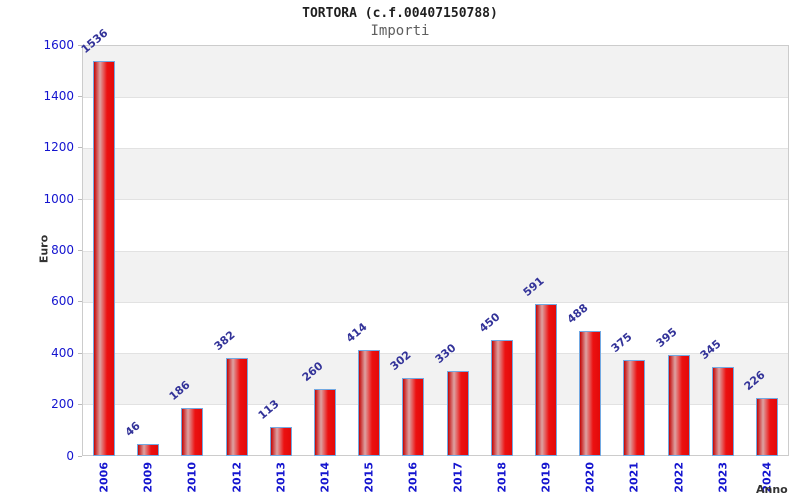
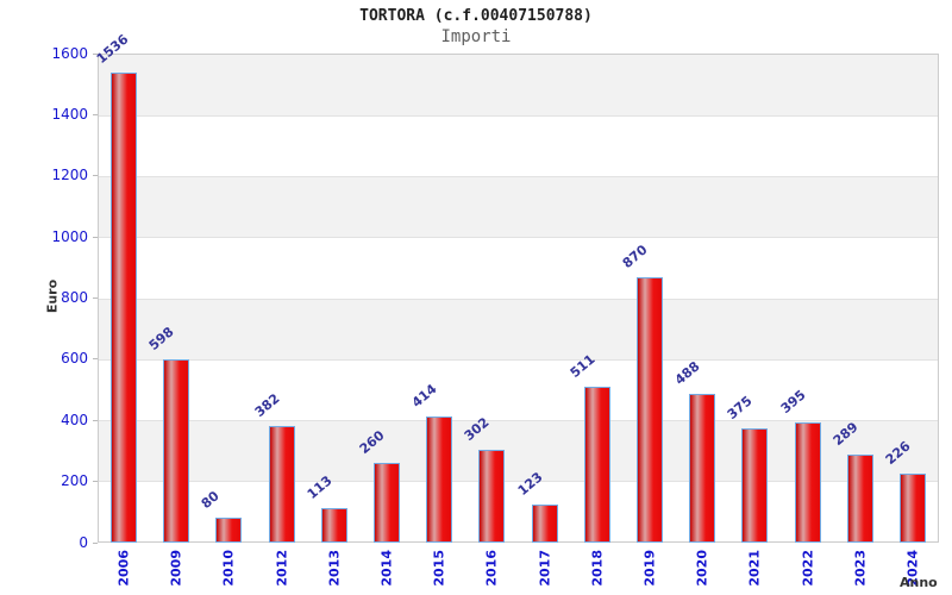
2009: 46 -> 598
2010: 186 -> 80
2017: 330 -> 123
2018: 450 -> 511
2019: 591 -> 870
2023: 345 -> 289
